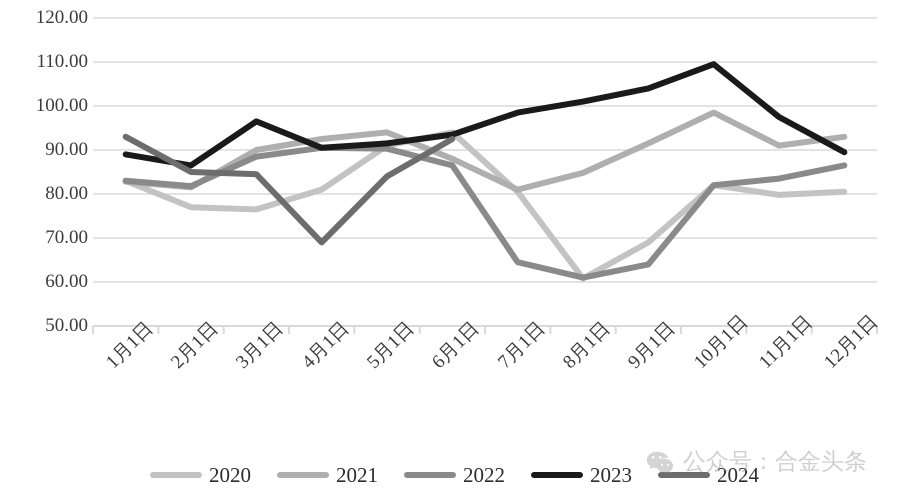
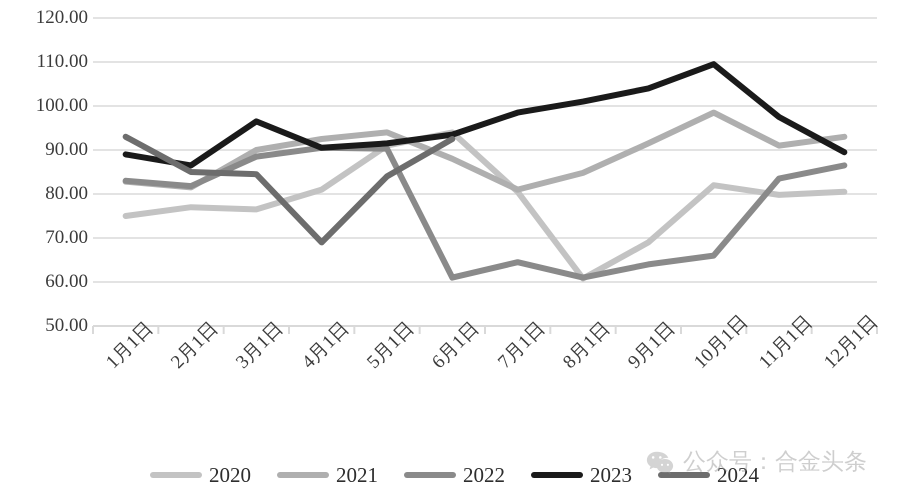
2020/1月1日: 83 -> 75
2022/6月1日: 86 -> 61
2022/10月1日: 82 -> 66
